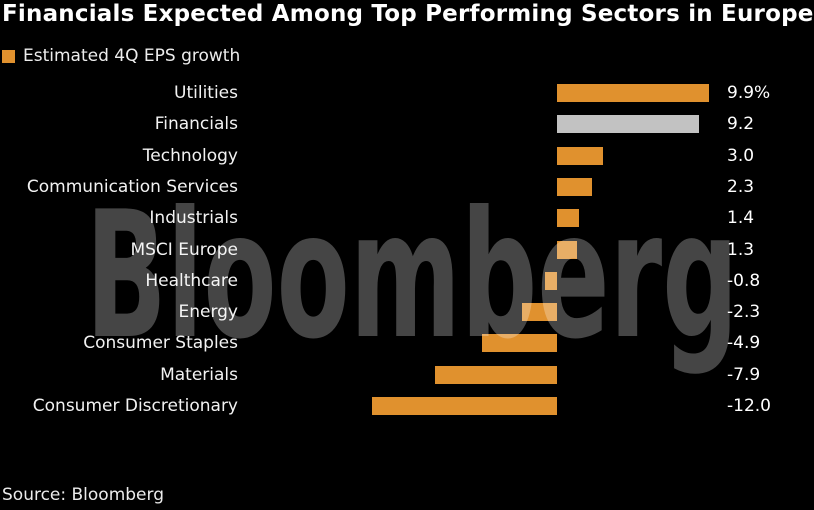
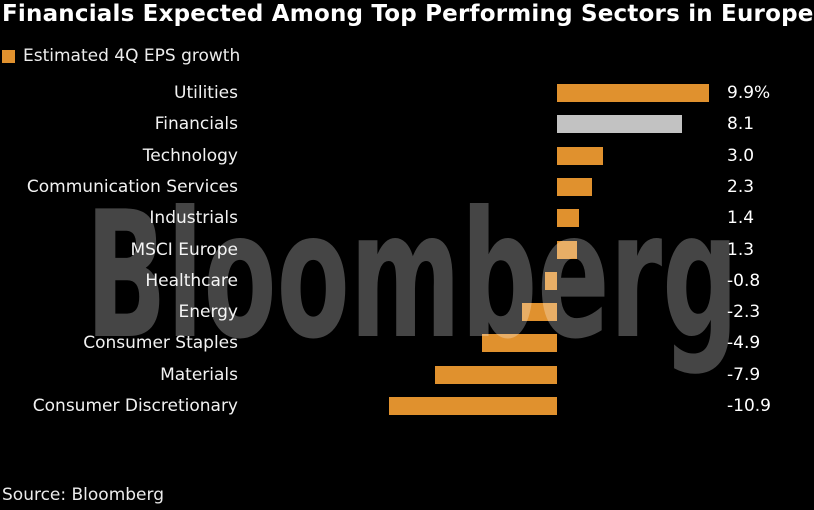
Financials: 9.2 -> 8.1
Consumer Discretionary: -12.0 -> -10.9
